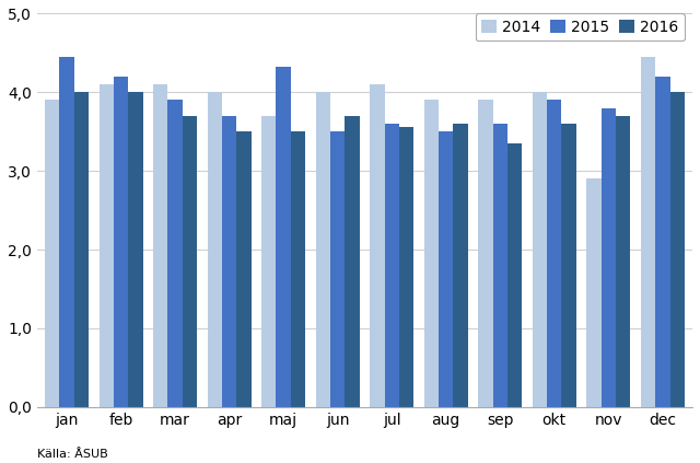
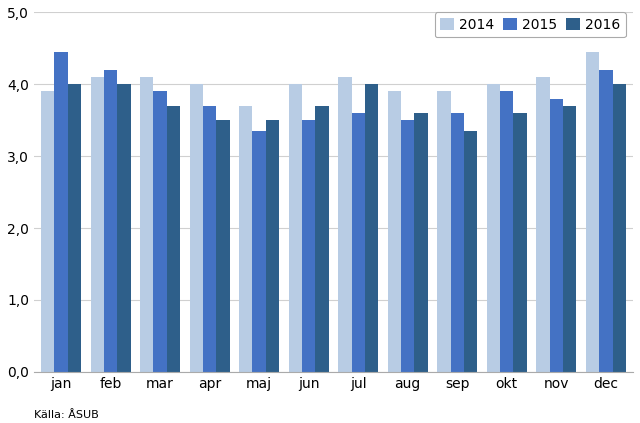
2015/maj: 4,32 -> 3,35
2016/jul: 3,56 -> 4,00
2014/nov: 2,90 -> 4,10
